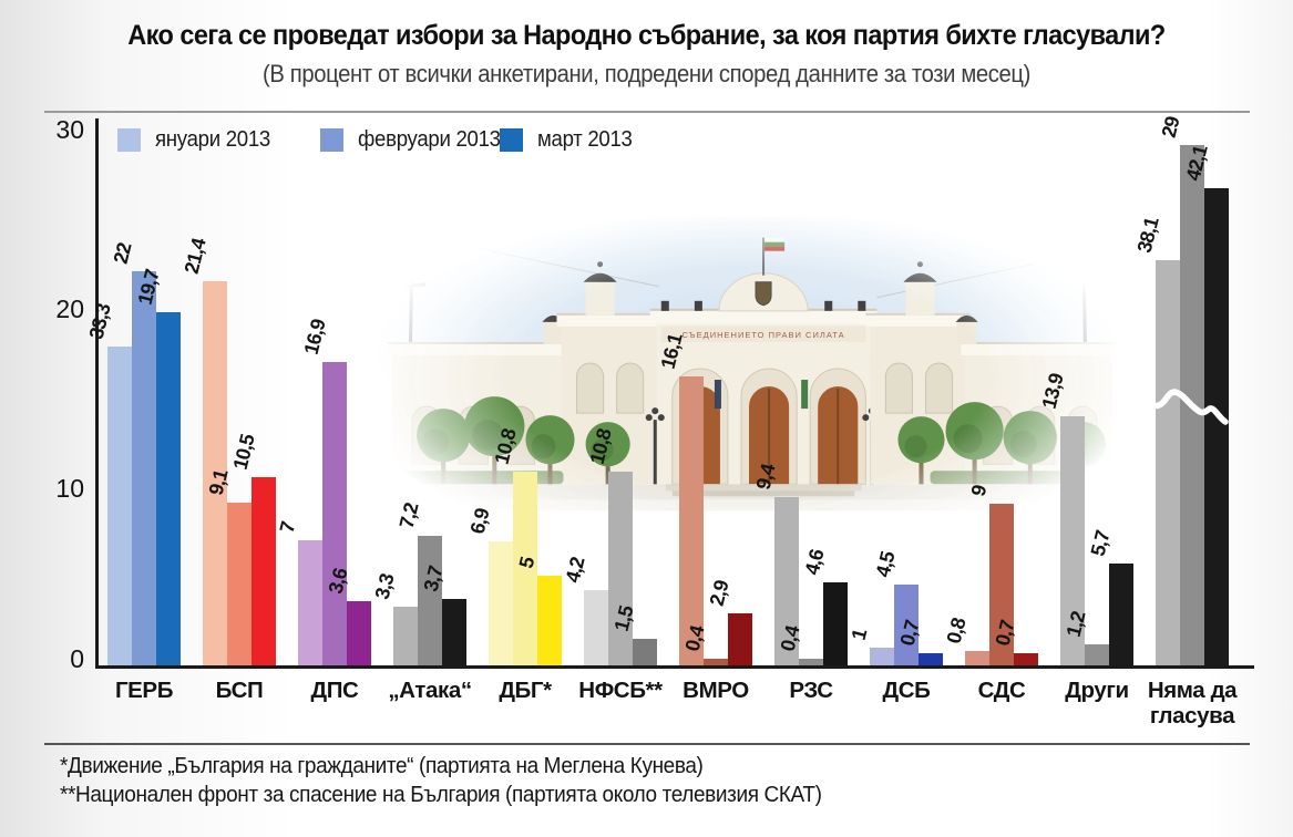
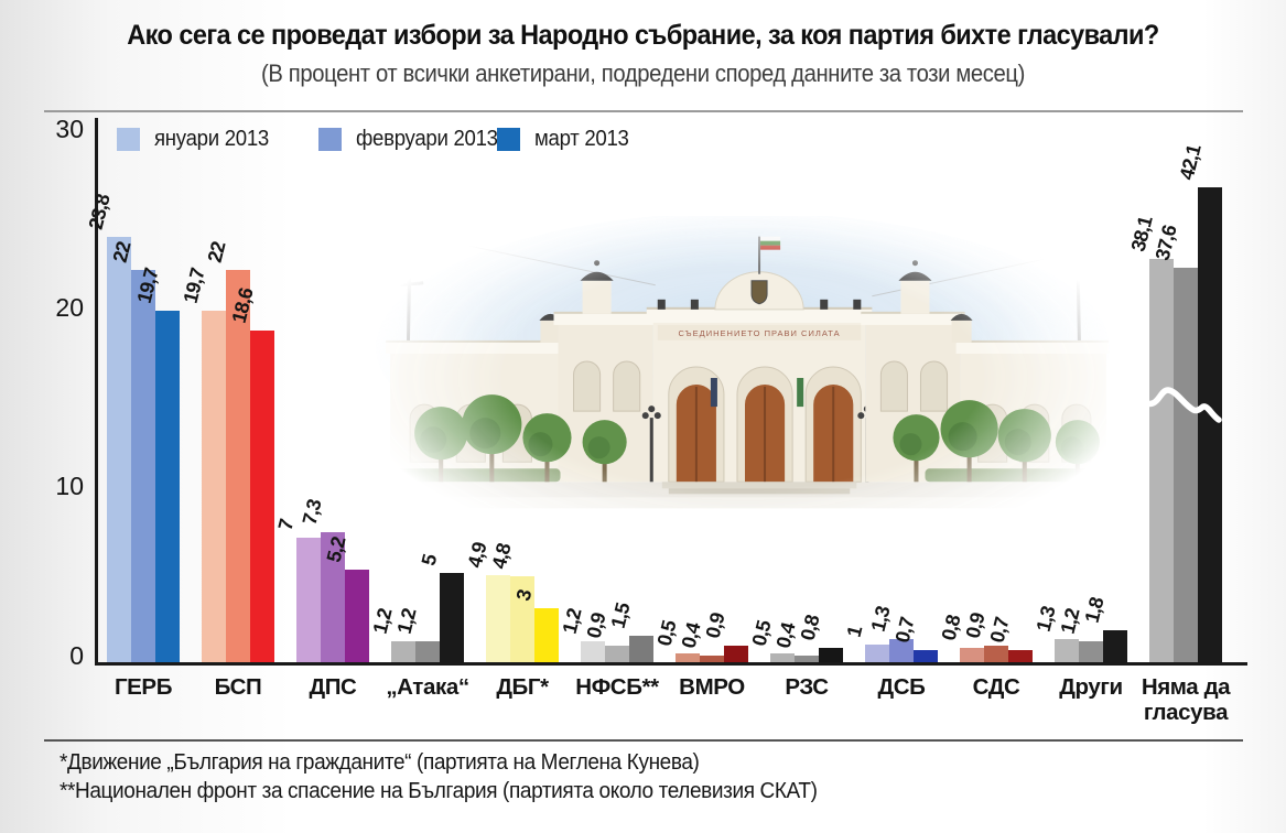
януари 2013/ГЕРБ: 33,3 -> 23,8
януари 2013/БСП: 21,4 -> 19,7
февруари 2013/БСП: 9,1 -> 22
март 2013/БСП: 10,5 -> 18,6
февруари 2013/ДПС: 16,9 -> 7,3
март 2013/ДПС: 3,6 -> 5,2
януари 2013/„Атака“: 3,3 -> 1,2
февруари 2013/„Атака“: 7,2 -> 1,2
март 2013/„Атака“: 3,7 -> 5
януари 2013/ДБГ*: 6,9 -> 4,9
февруари 2013/ДБГ*: 10,8 -> 4,8
март 2013/ДБГ*: 5 -> 3
януари 2013/НФСБ**: 4,2 -> 1,2
февруари 2013/НФСБ**: 10,8 -> 0,9
януари 2013/ВМРО: 16,1 -> 0,5
март 2013/ВМРО: 2,9 -> 0,9
януари 2013/РЗС: 9,4 -> 0,5
март 2013/РЗС: 4,6 -> 0,8
февруари 2013/ДСБ: 4,5 -> 1,3
февруари 2013/СДС: 9 -> 0,9
януари 2013/Други: 13,9 -> 1,3
март 2013/Други: 5,7 -> 1,8
февруари 2013/Няма да гласува: 29 -> 37,6
